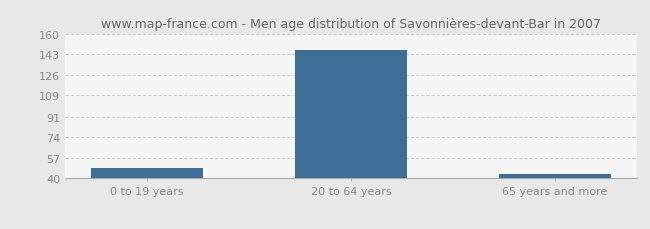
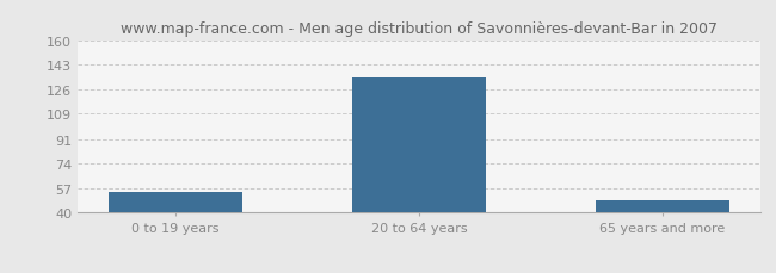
0 to 19 years: 49 -> 54
20 to 64 years: 146 -> 134
65 years and more: 44 -> 49
